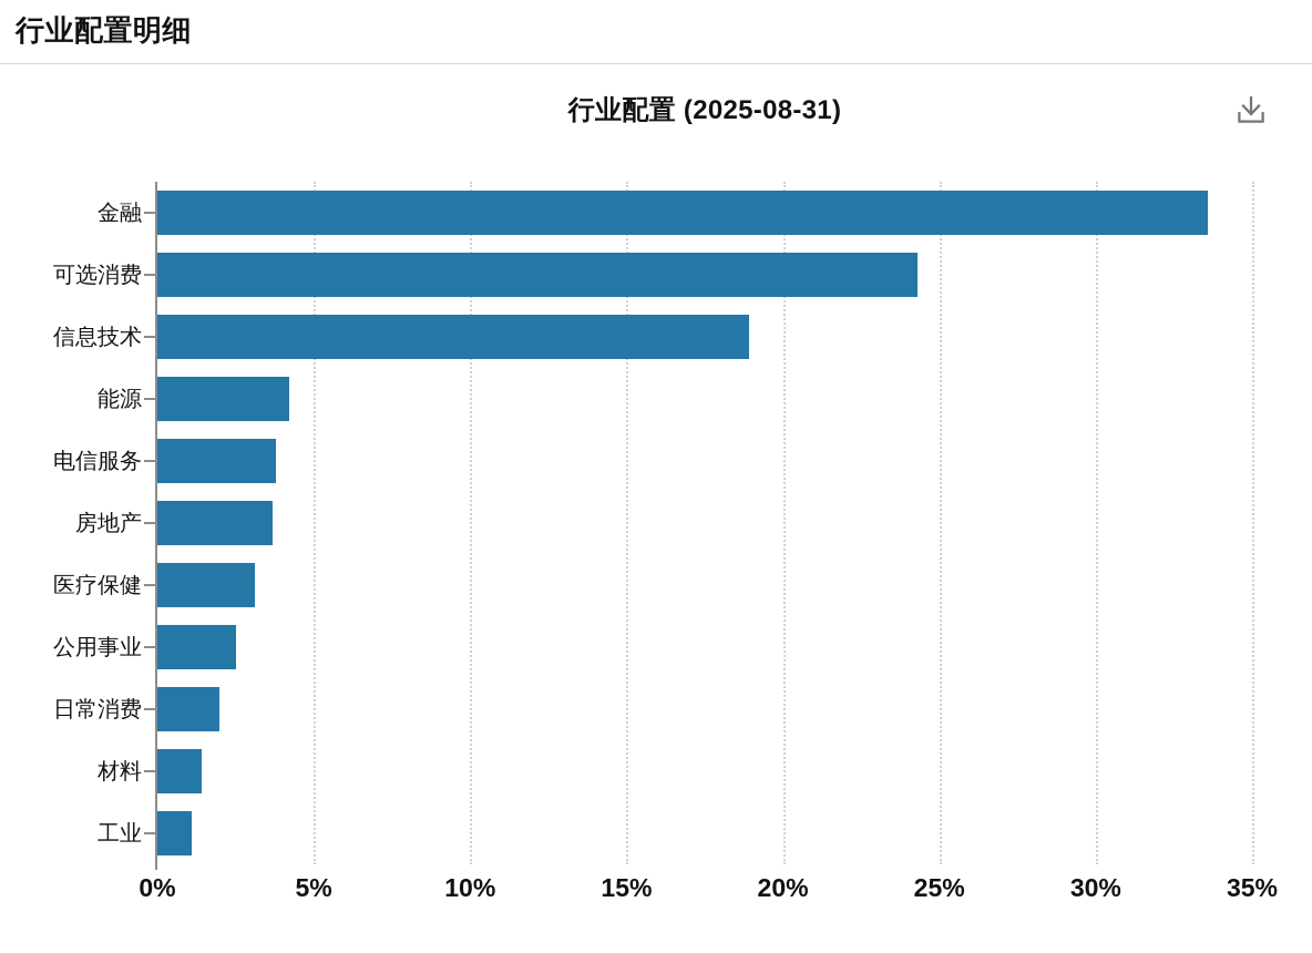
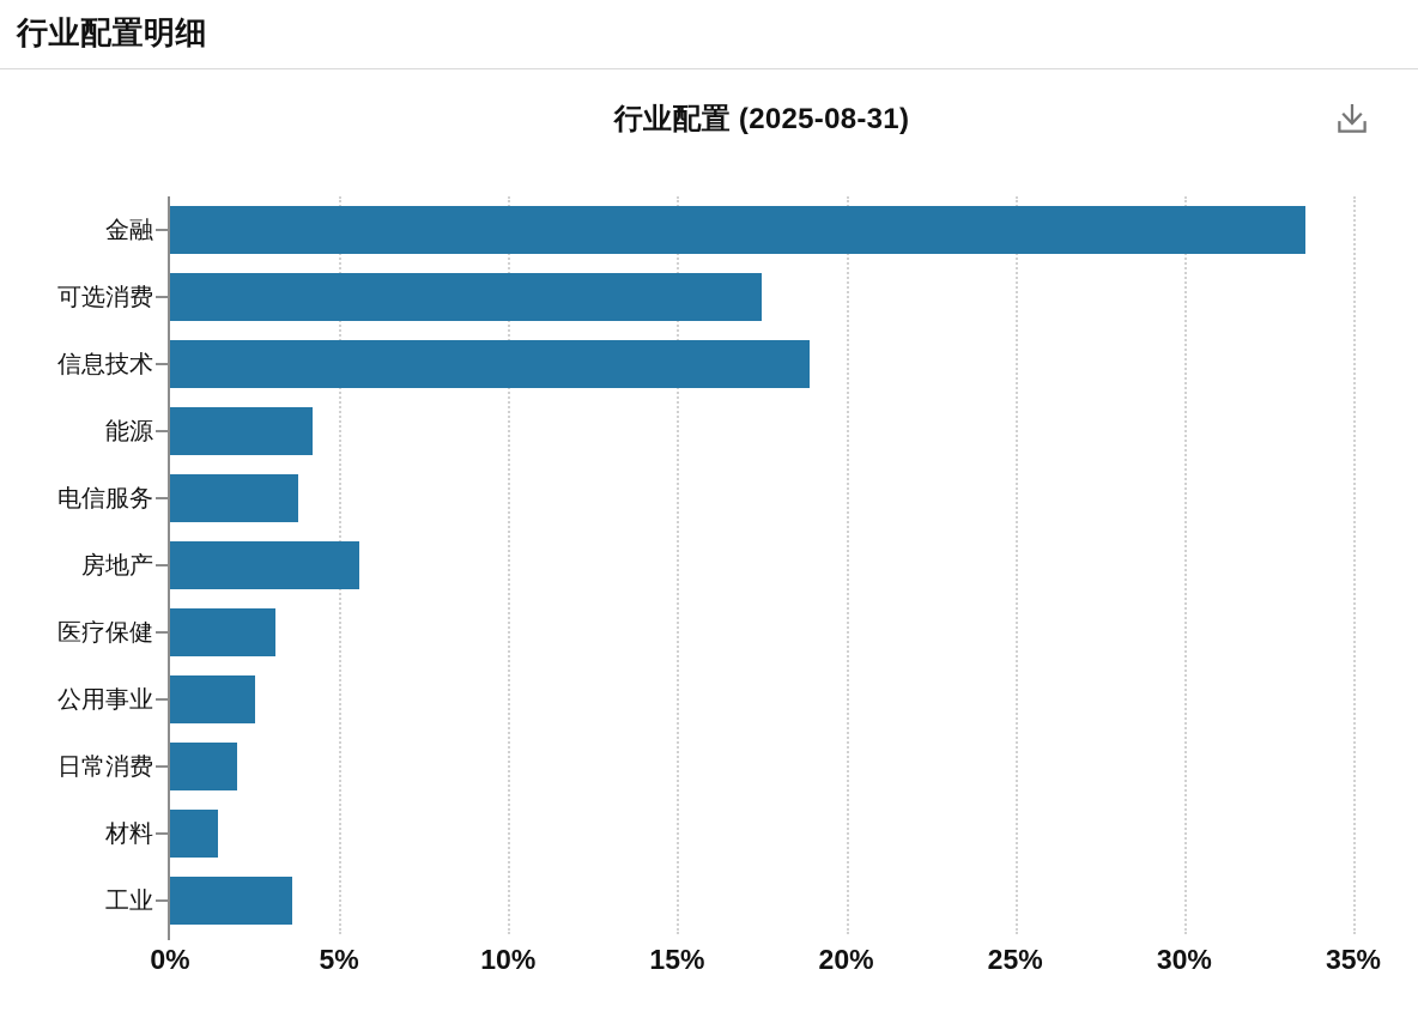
可选消费: 24.3% -> 17.5%
房地产: 3.7% -> 5.6%
工业: 1.1% -> 3.6%
